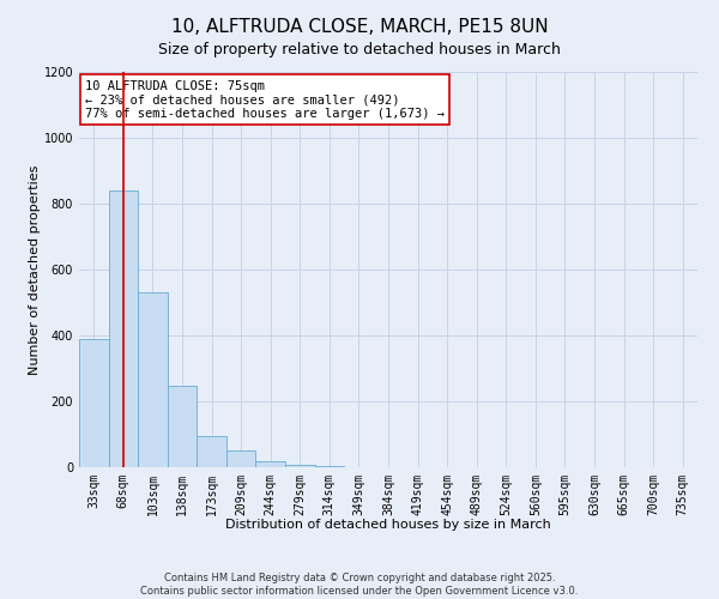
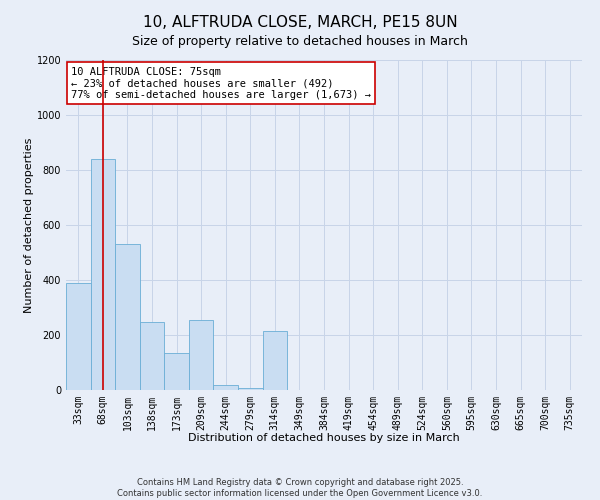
173sqm: 95 -> 135
209sqm: 50 -> 255
314sqm: 2 -> 215
